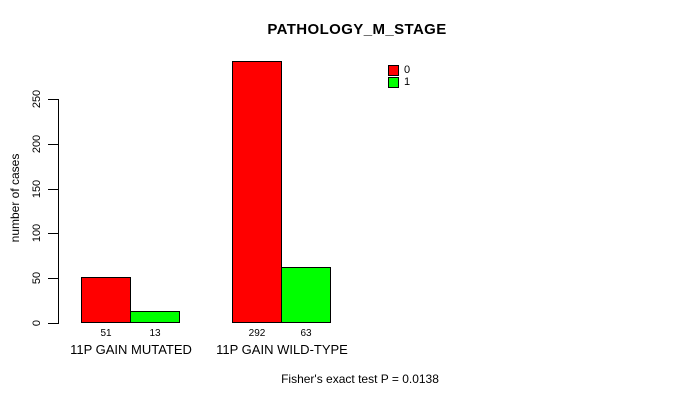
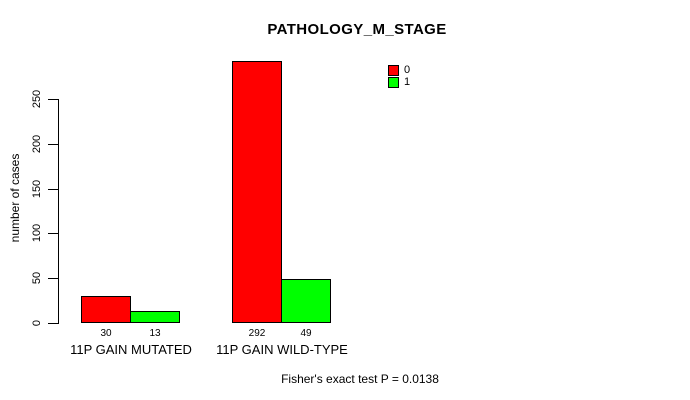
0/11P GAIN MUTATED: 51 -> 30
1/11P GAIN WILD-TYPE: 63 -> 49
